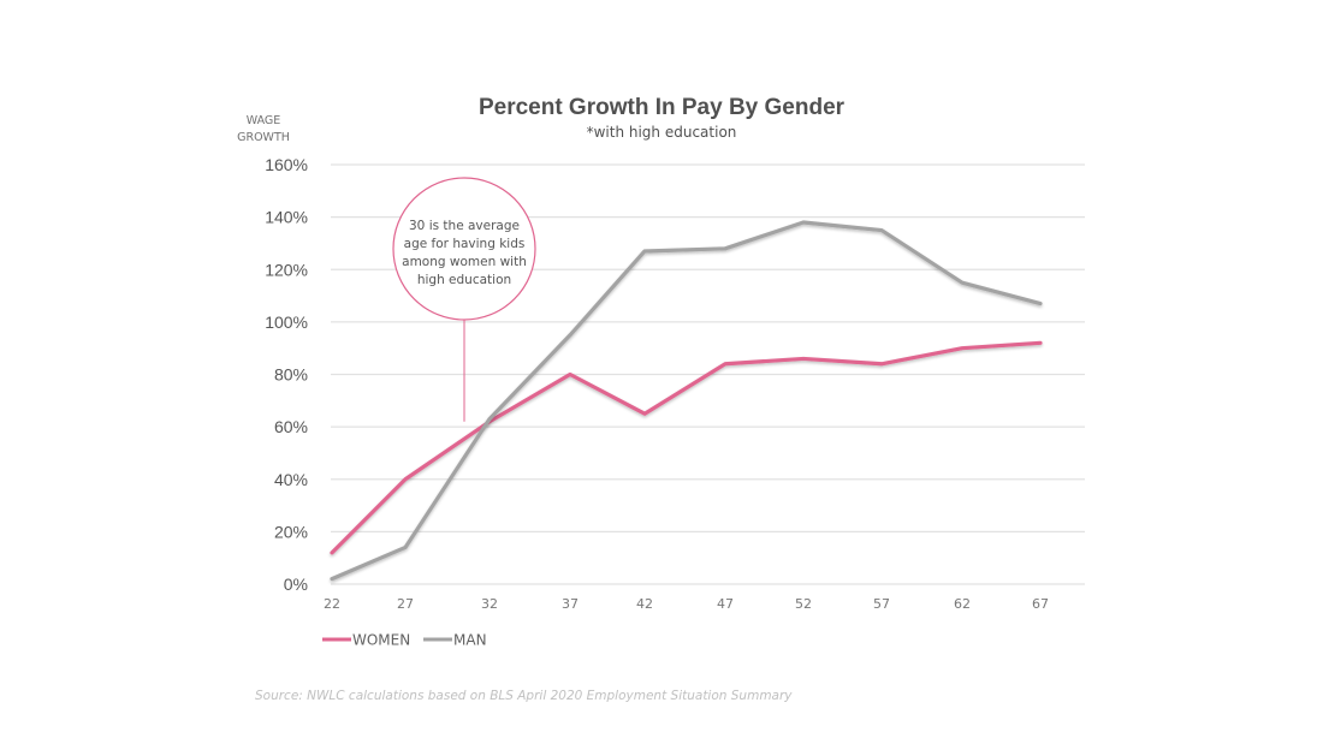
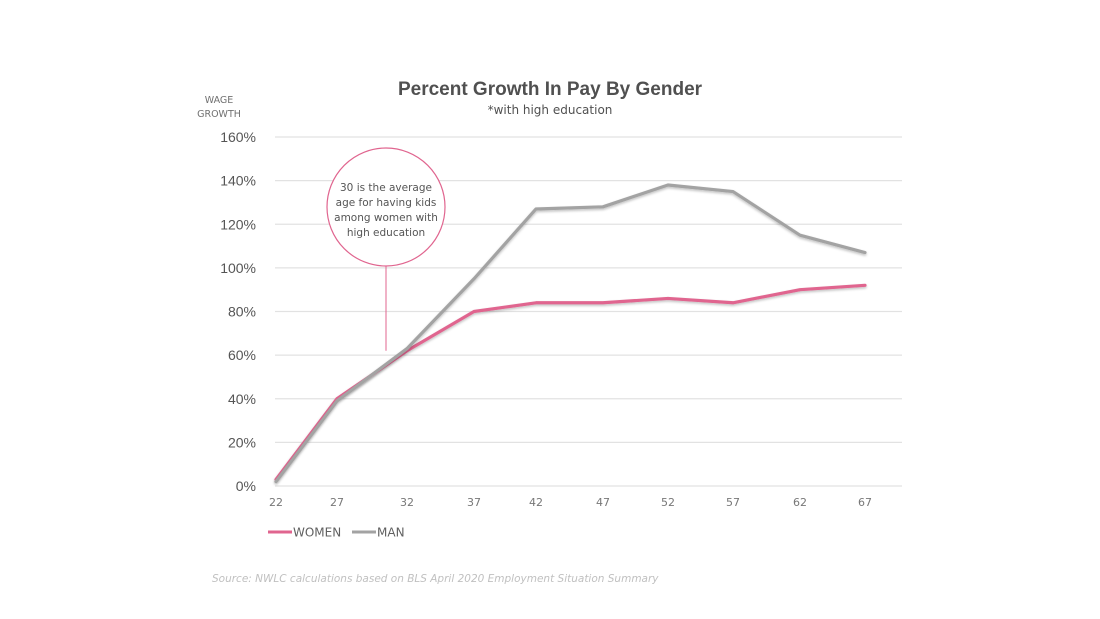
WOMEN/22: 12% -> 3%
MAN/27: 14% -> 39%
WOMEN/42: 65% -> 84%
